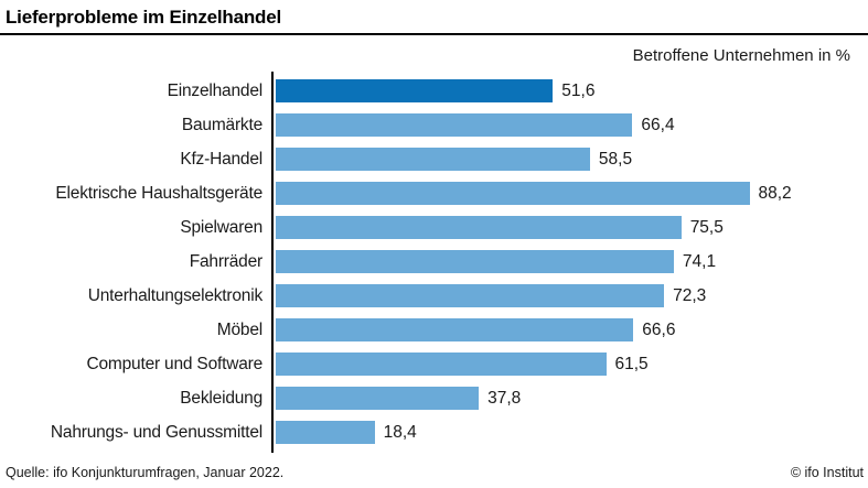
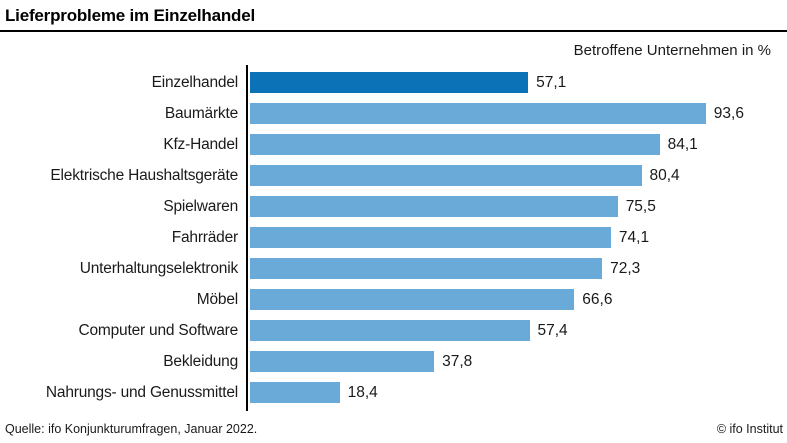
Einzelhandel: 51,6 -> 57,1
Baumärkte: 66,4 -> 93,6
Kfz-Handel: 58,5 -> 84,1
Elektrische Haushaltsgeräte: 88,2 -> 80,4
Computer und Software: 61,5 -> 57,4
